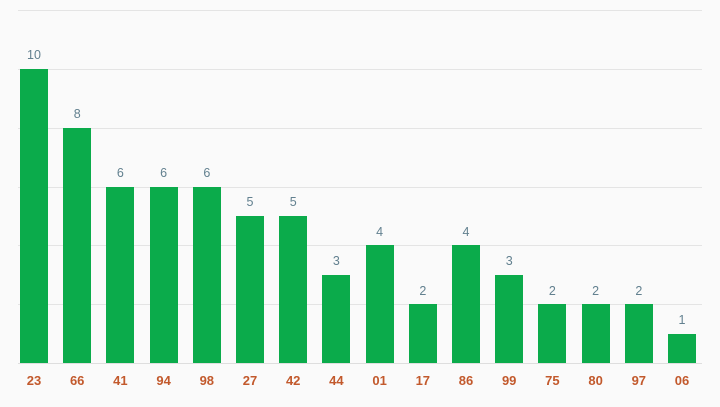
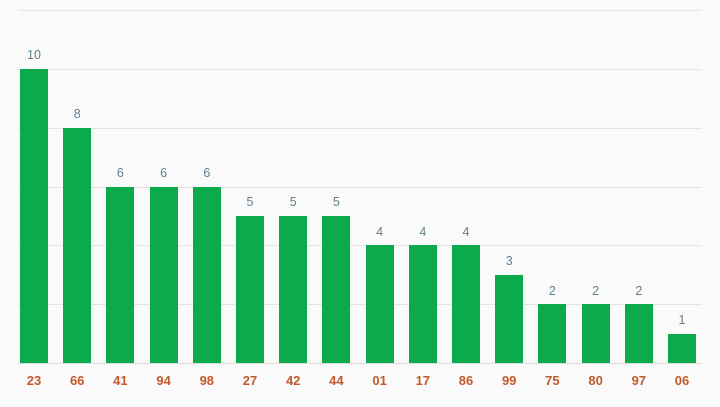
44: 3 -> 5
17: 2 -> 4
